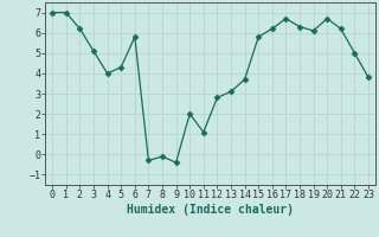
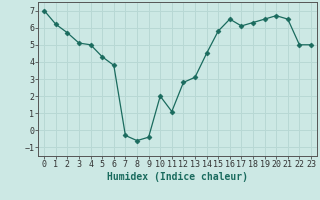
1: 7.0 -> 6.2
2: 6.2 -> 5.7
4: 4.0 -> 5.0
6: 5.8 -> 3.8
8: -0.1 -> -0.6
14: 3.7 -> 4.5
16: 6.2 -> 6.5
17: 6.7 -> 6.1
19: 6.1 -> 6.5
21: 6.2 -> 6.5
23: 3.8 -> 5.0
